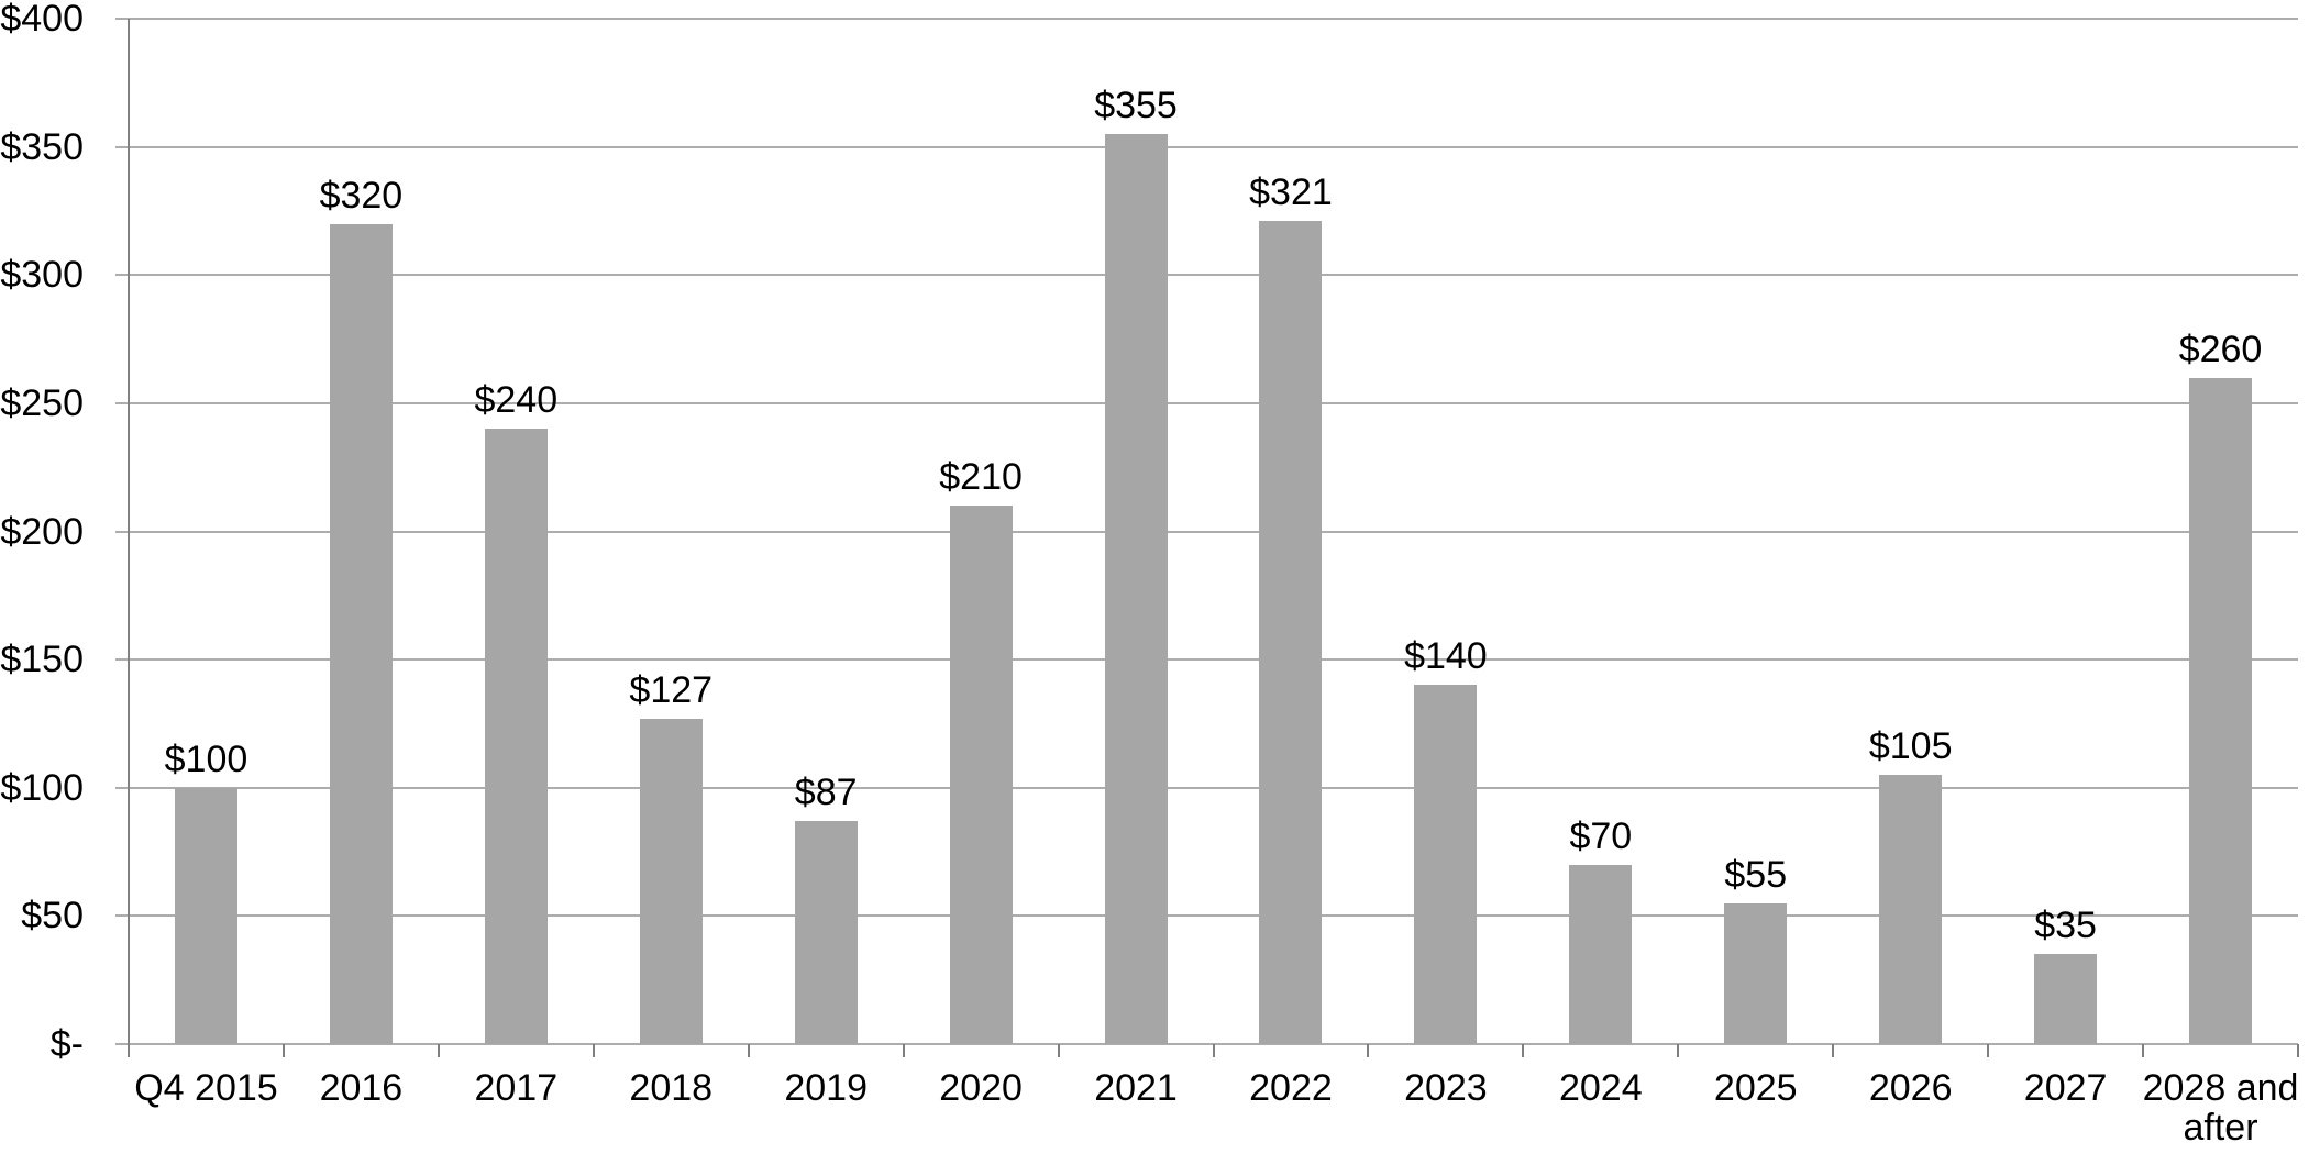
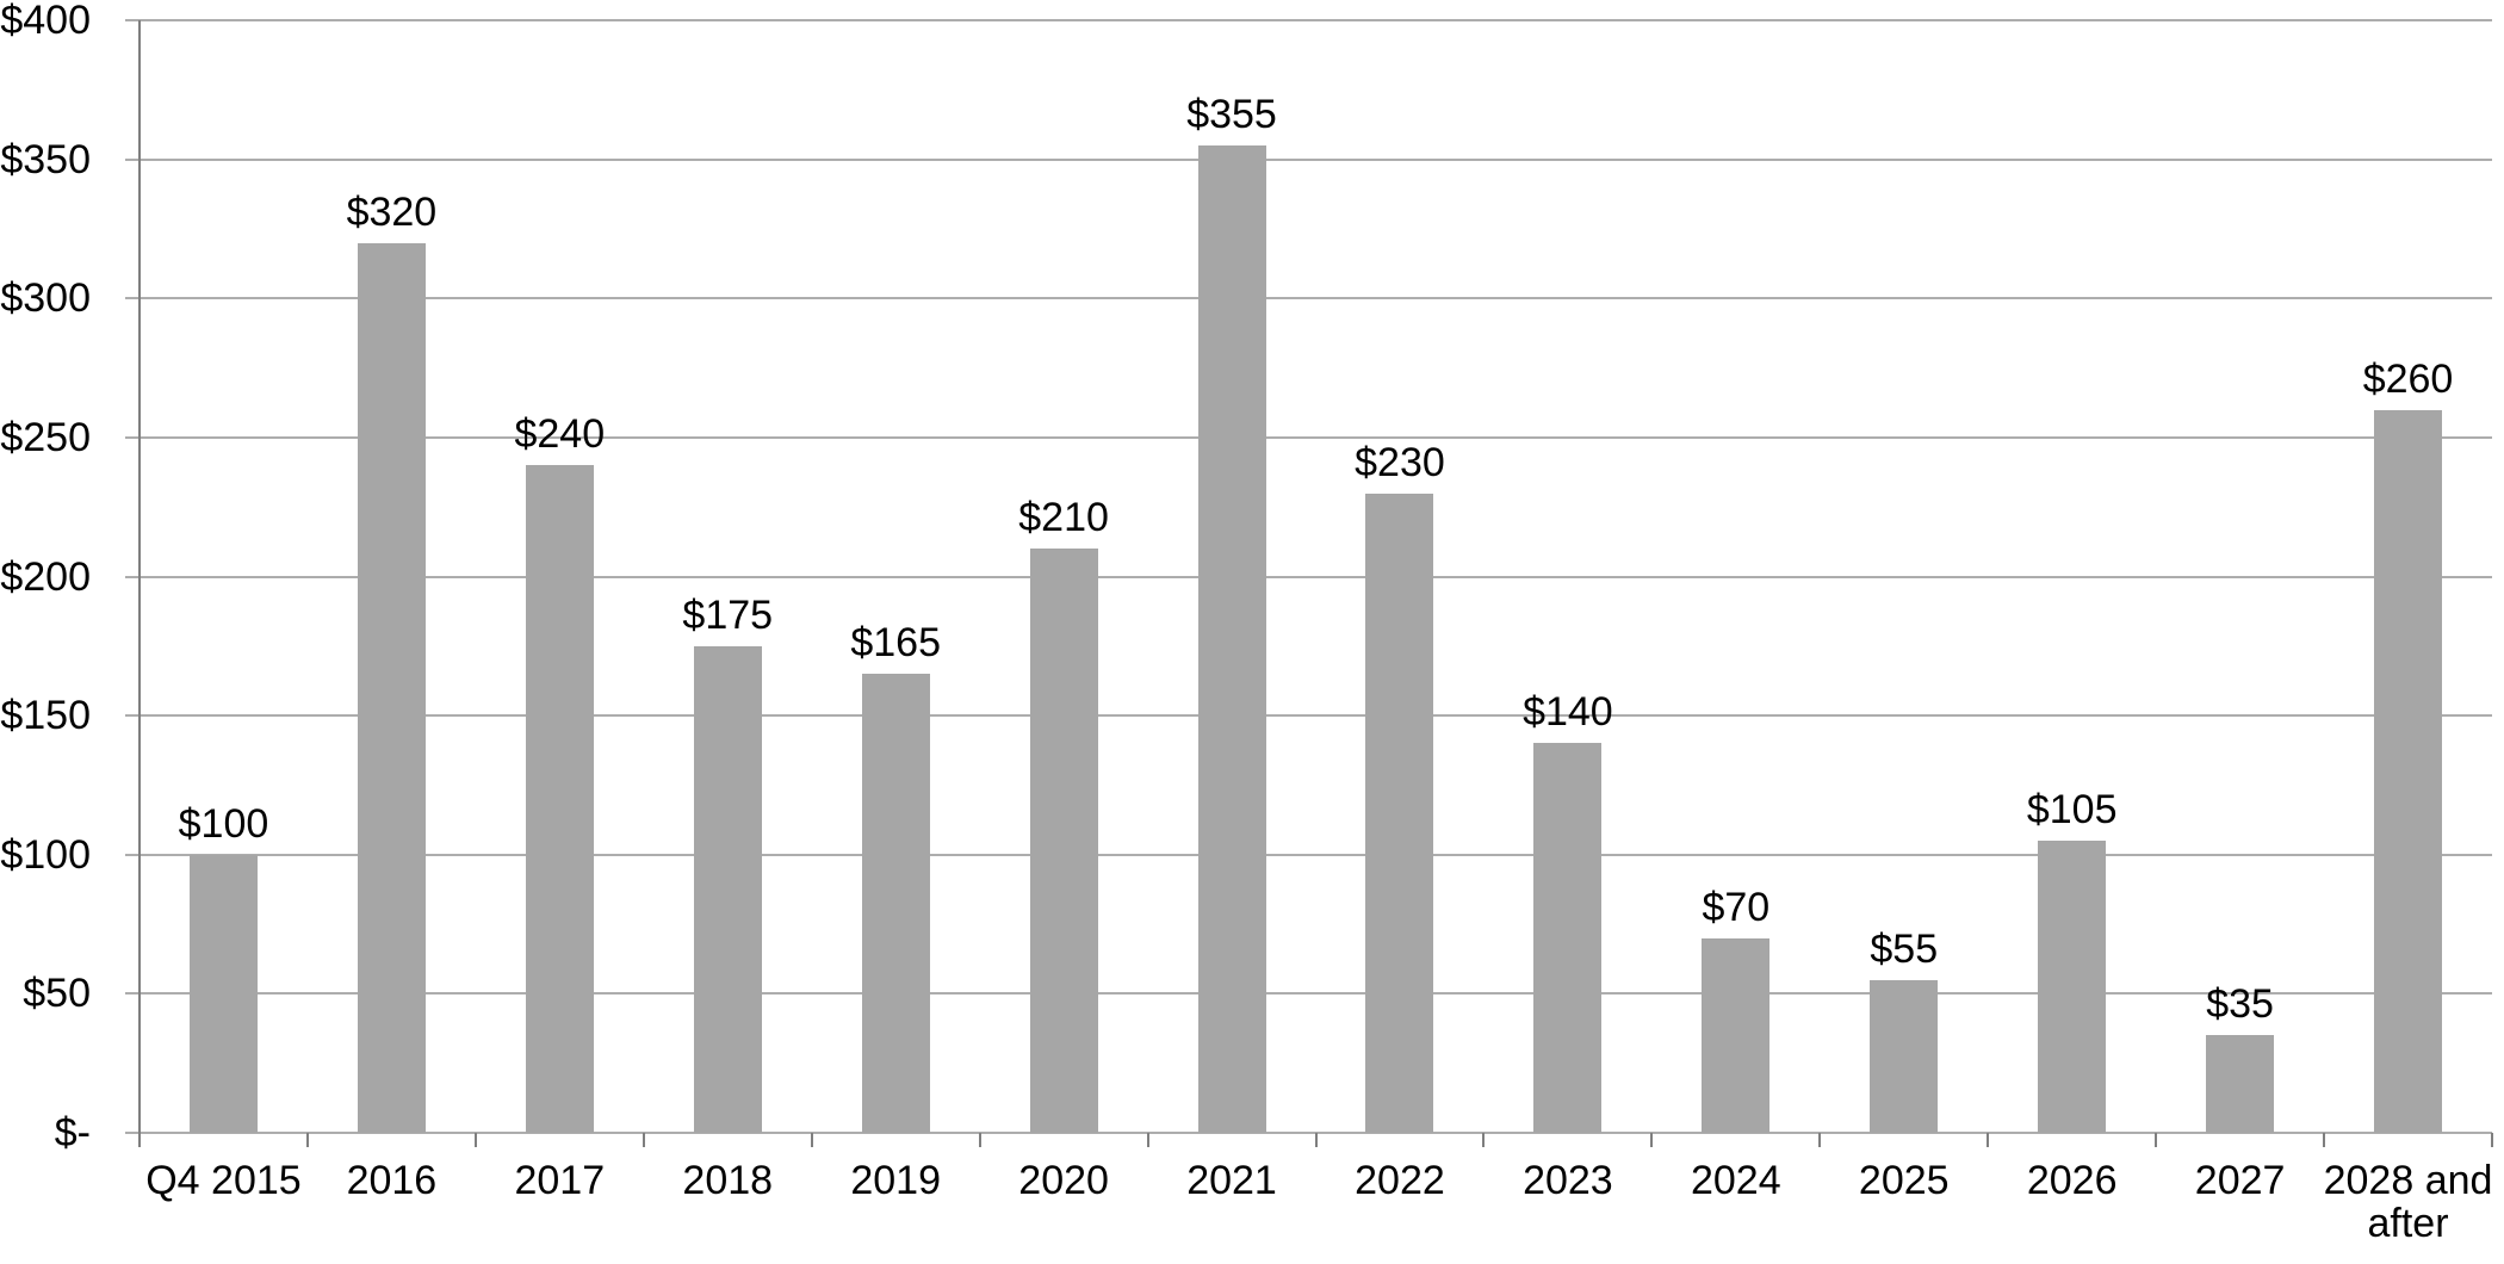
2018: $127 -> $175
2019: $87 -> $165
2022: $321 -> $230
